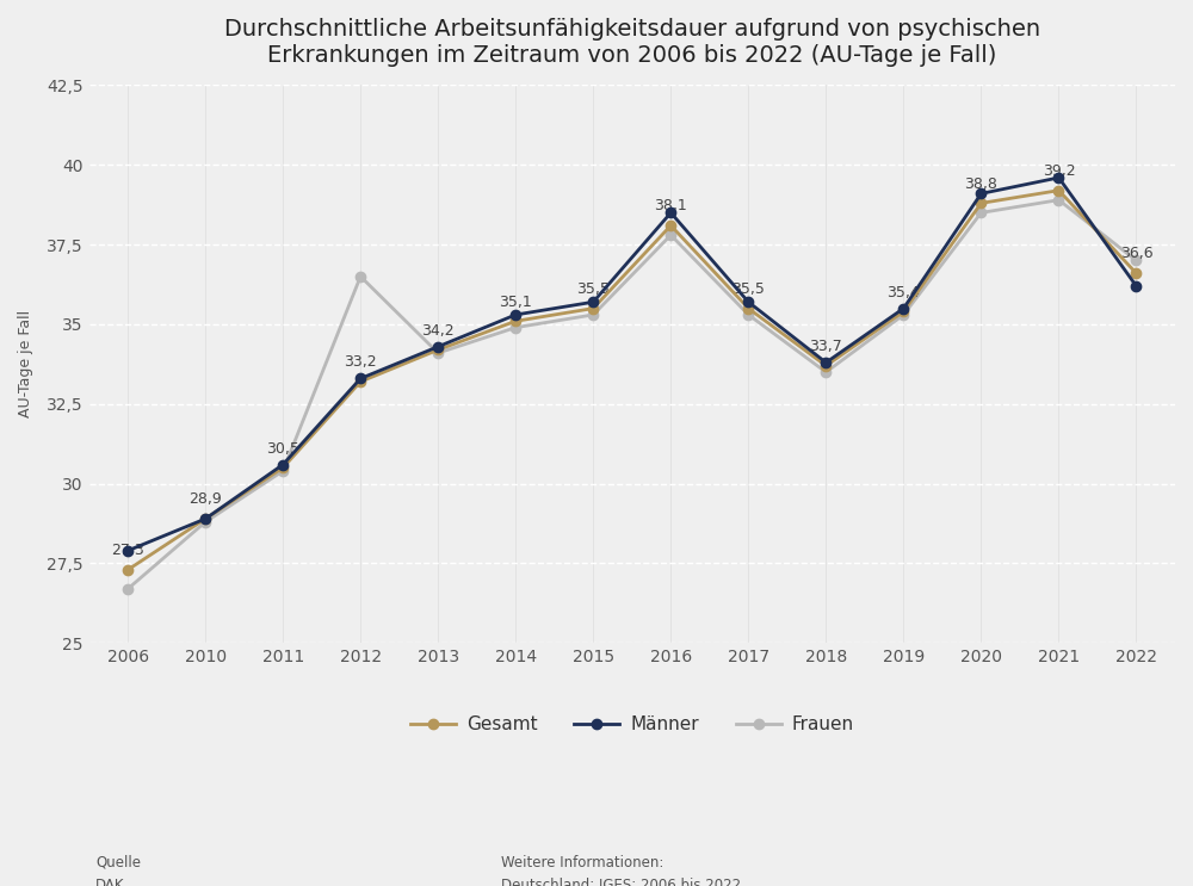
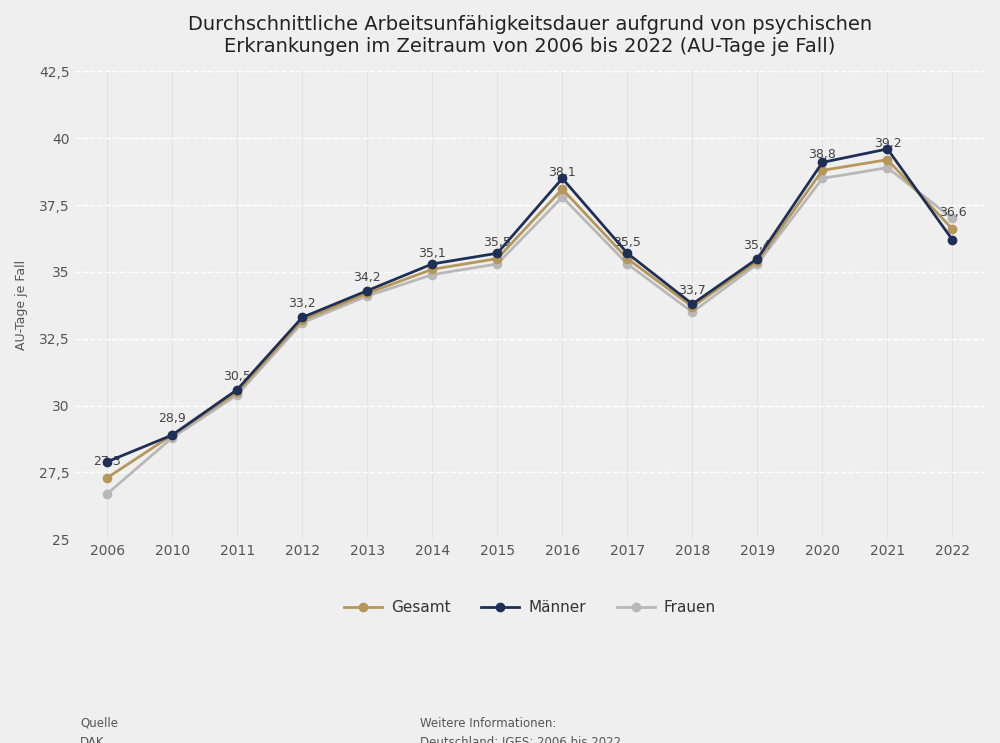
Frauen/2012: 36,5 -> 33,1
